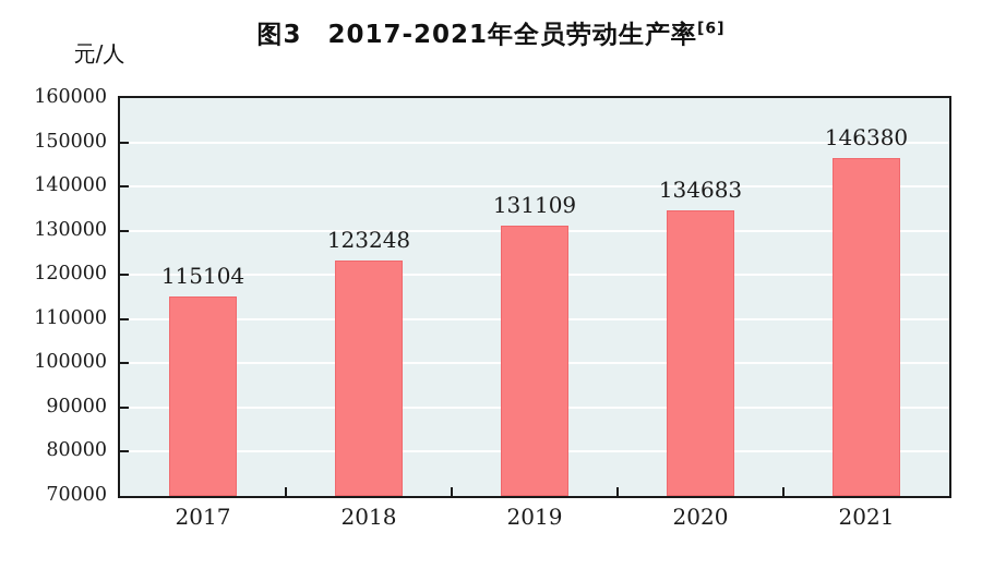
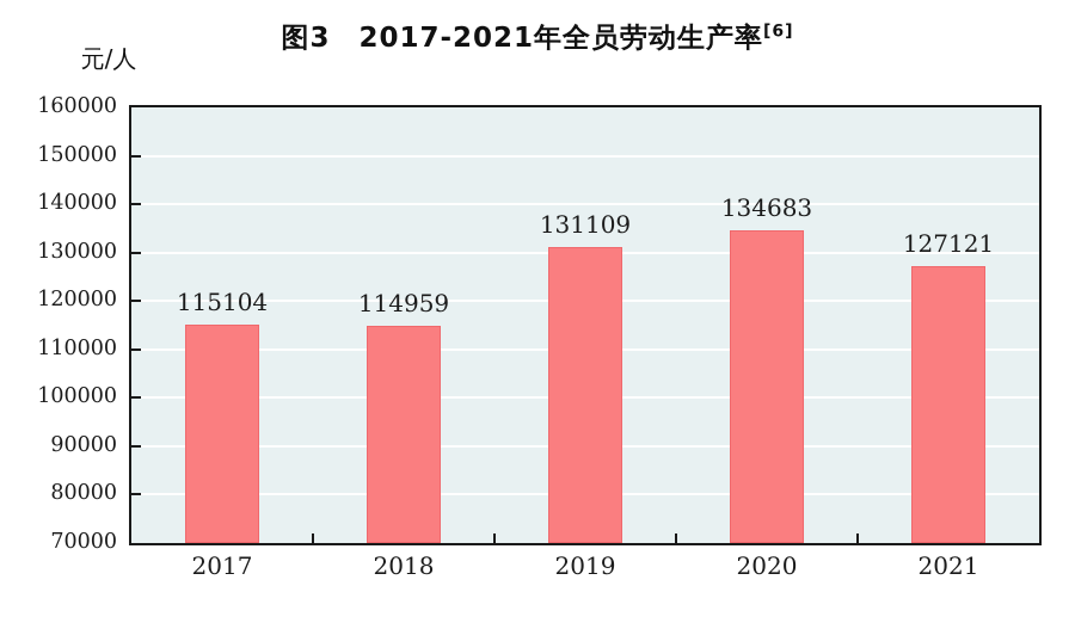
2018: 123248 -> 114959
2021: 146380 -> 127121
